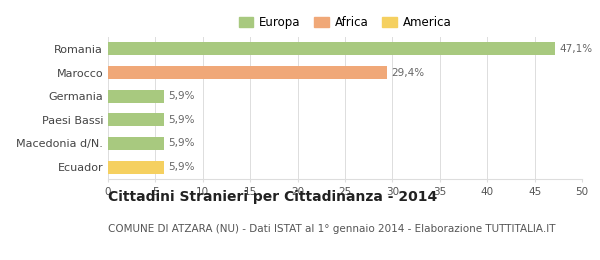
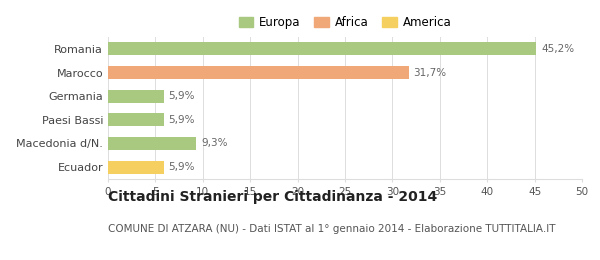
Romania: 47,1% -> 45,2%
Marocco: 29,4% -> 31,7%
Macedonia d/N.: 5,9% -> 9,3%
